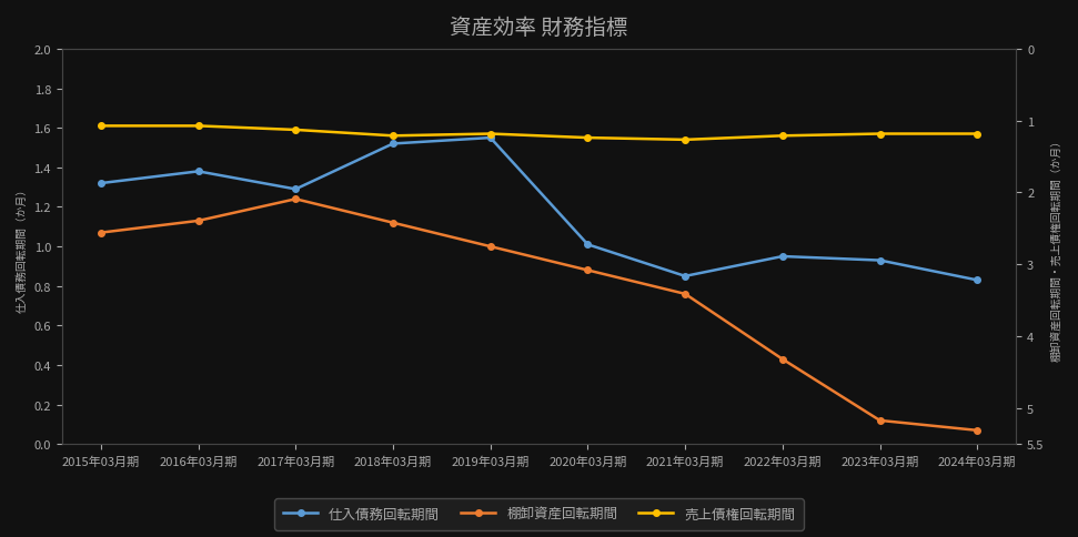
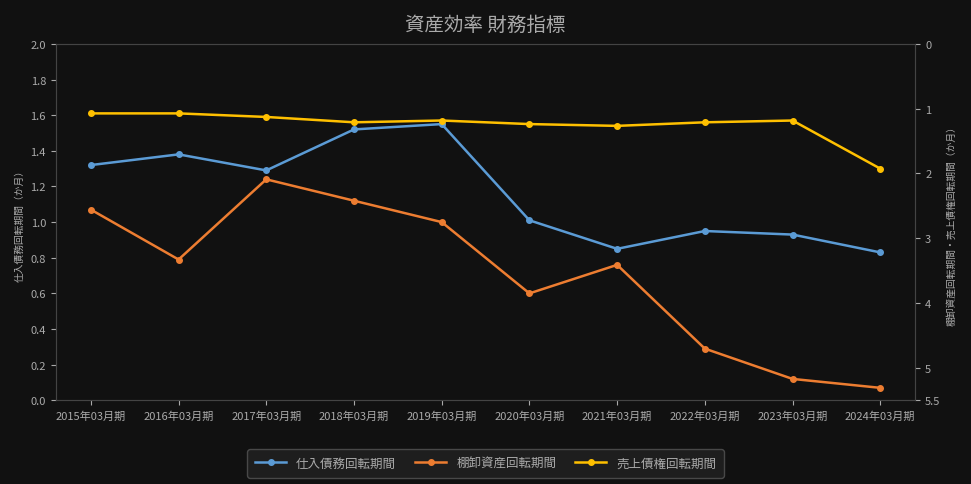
棚卸資産回転期間/2016年03月期: 1.13 -> 0.79
棚卸資産回転期間/2020年03月期: 0.88 -> 0.60
棚卸資産回転期間/2022年03月期: 0.43 -> 0.29
売上債権回転期間/2024年03月期: 1.57 -> 1.30
